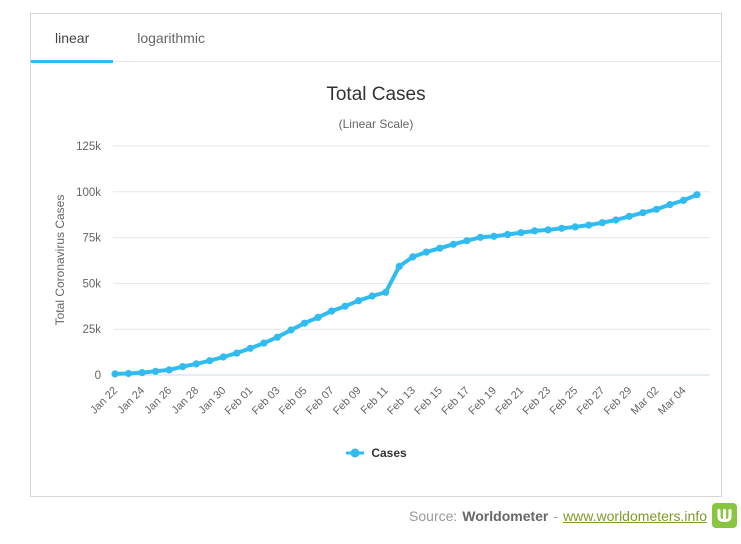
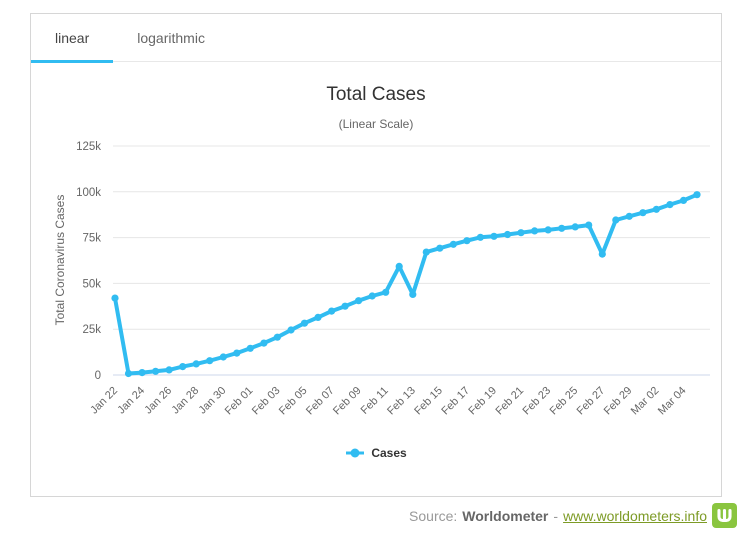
Jan 22: 1k -> 42k
Feb 13: 64k -> 44k
Feb 27: 83k -> 66k
